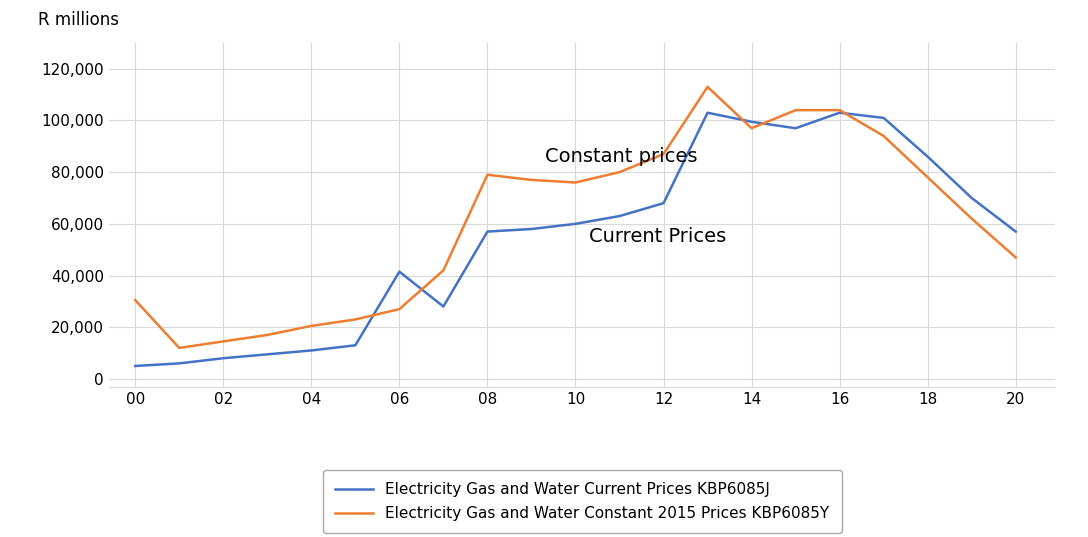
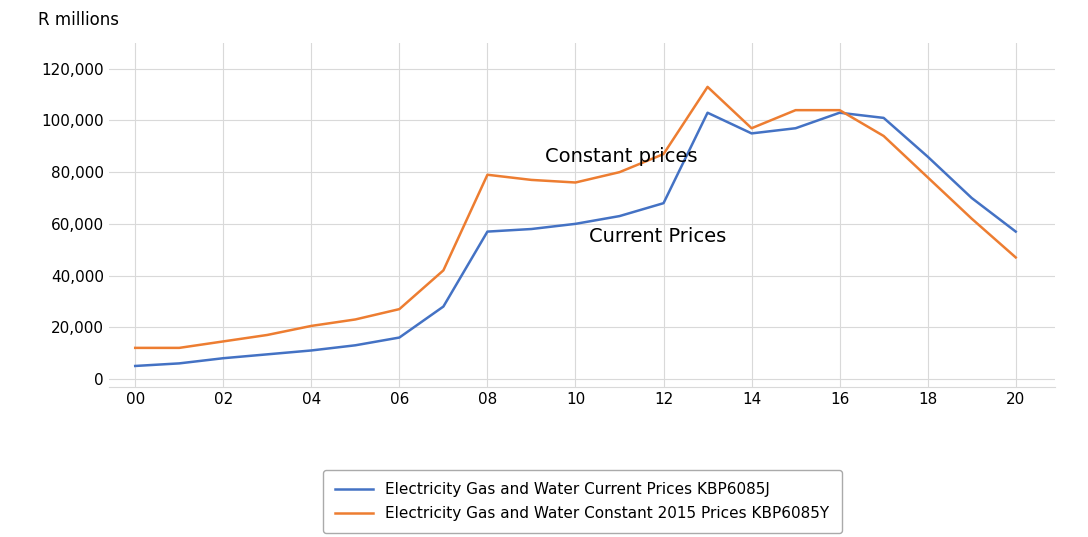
Electricity Gas and Water Constant 2015 Prices KBP6085Y/00: 30,500 -> 12,000
Electricity Gas and Water Current Prices KBP6085J/06: 41,500 -> 16,000
Electricity Gas and Water Current Prices KBP6085J/14: 99,500 -> 95,000
